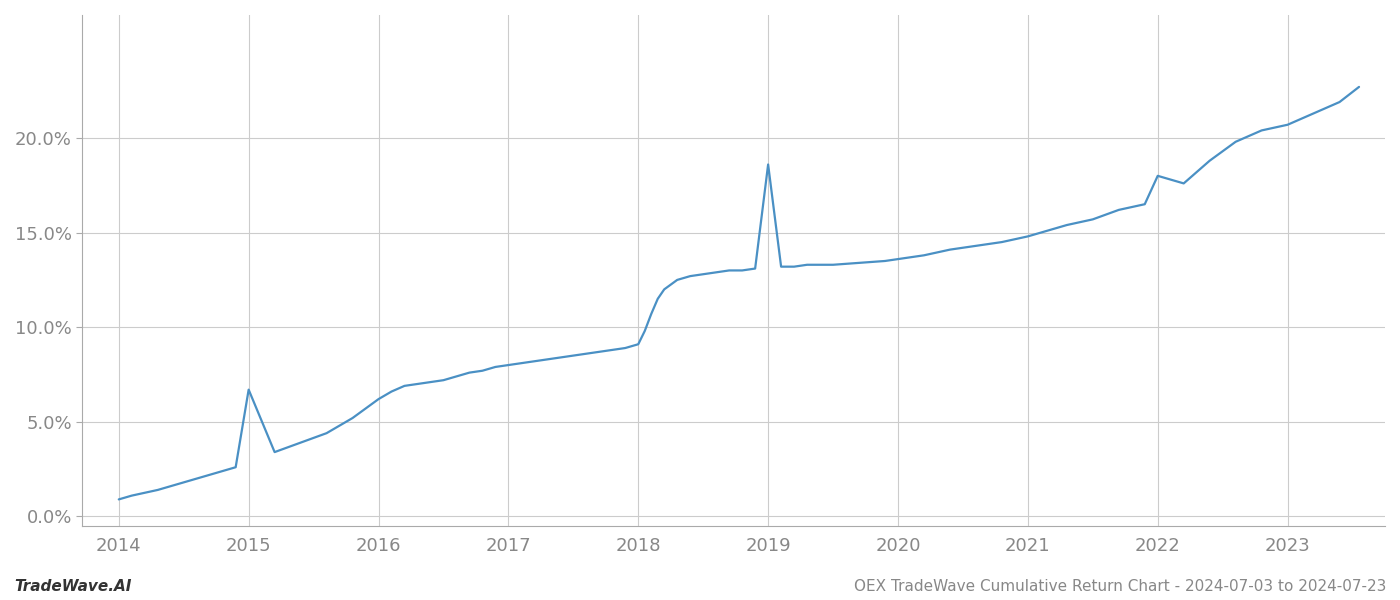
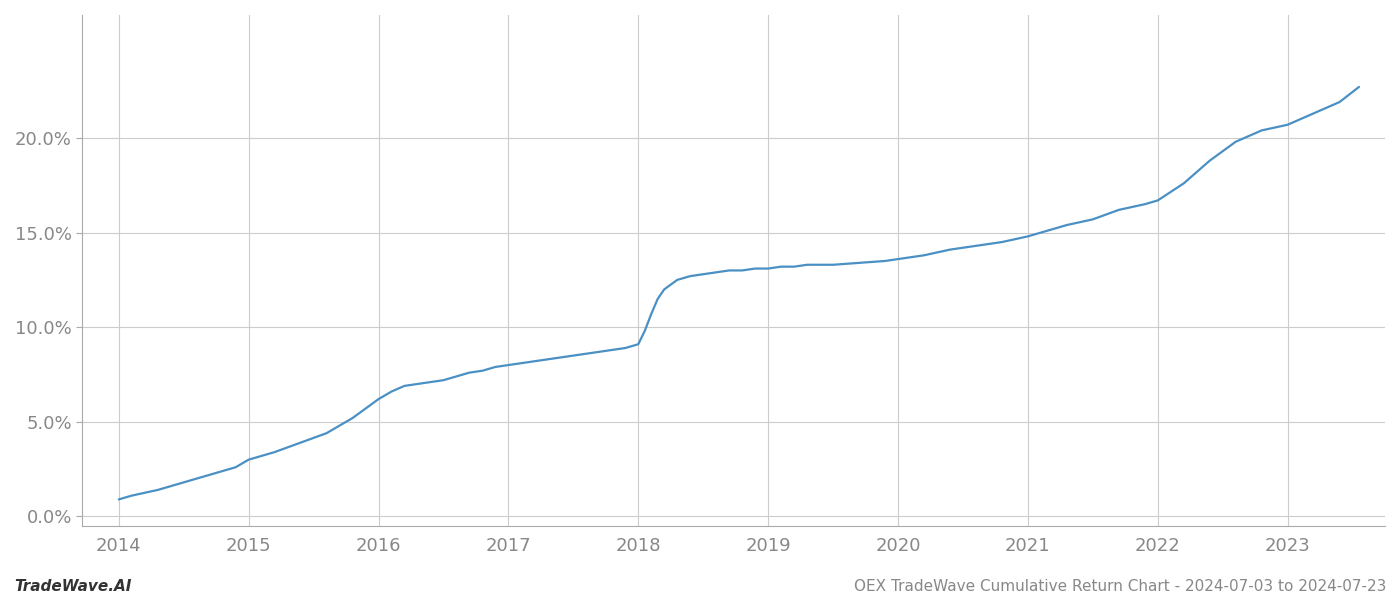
2015: 6.7% -> 3.0%
2019: 18.6% -> 13.1%
2022: 18.0% -> 16.7%
